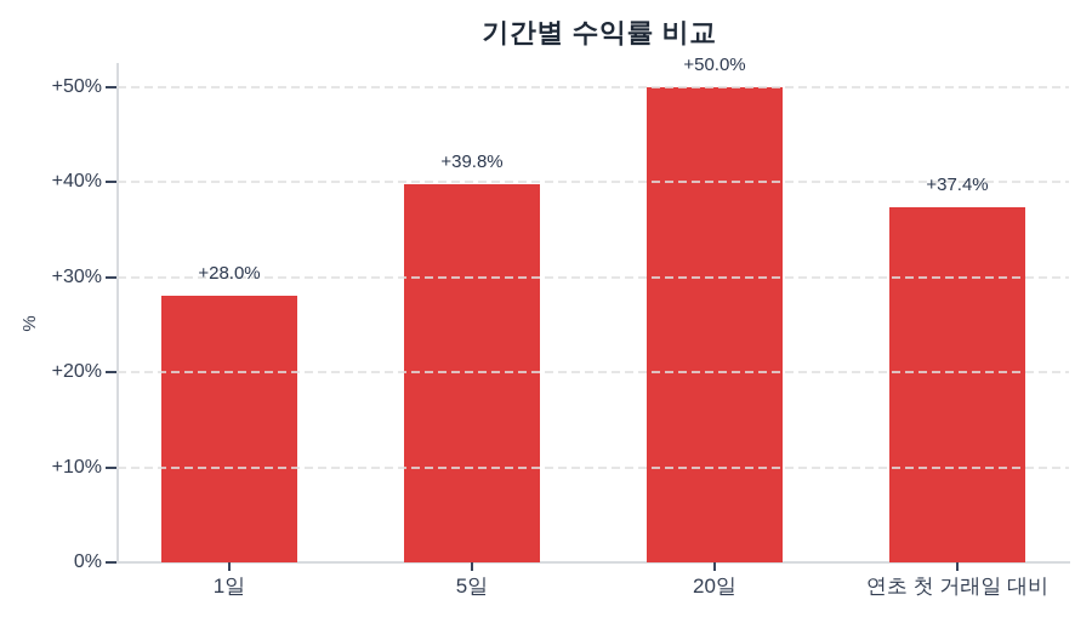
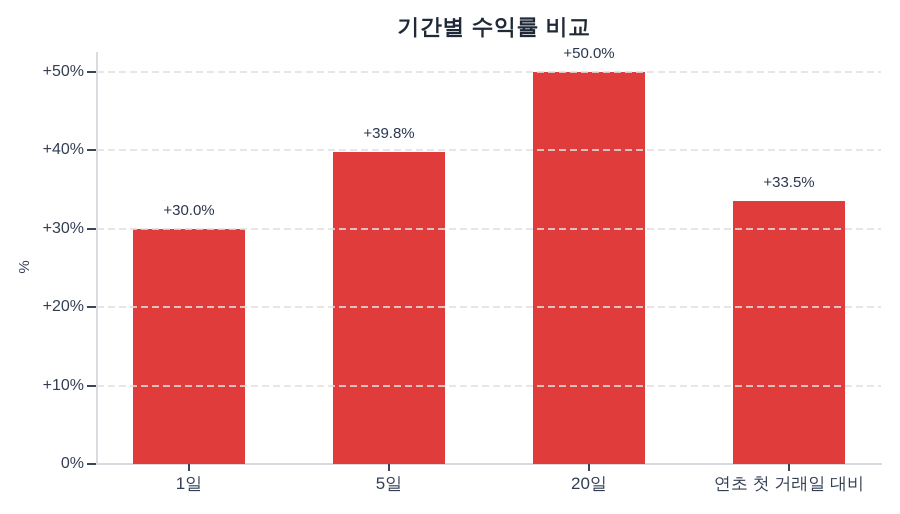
1일: +28.0% -> +30.0%
연초 첫 거래일 대비: +37.4% -> +33.5%
